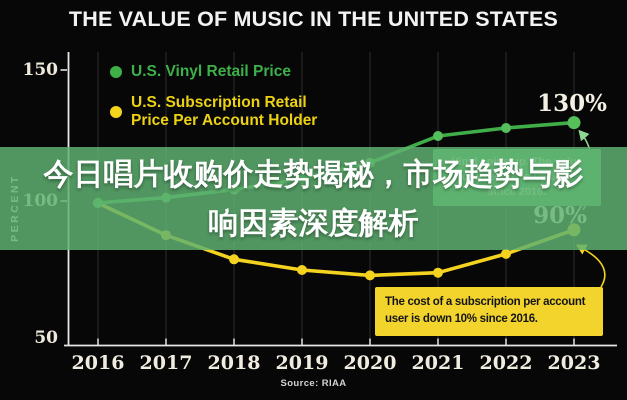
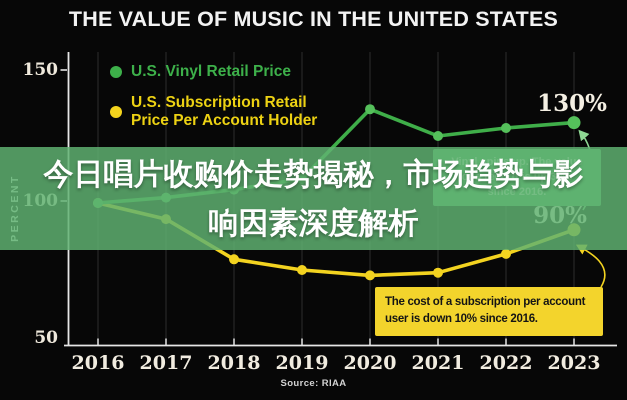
U.S. Subscription Retail Price Per Account Holder/2017: 88 -> 94
U.S. Vinyl Retail Price/2020: 115 -> 135
